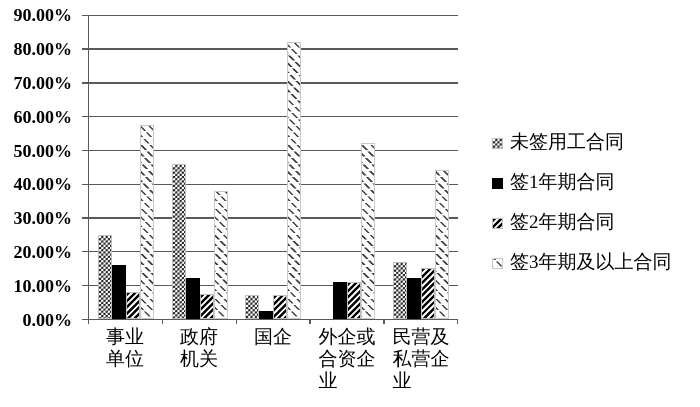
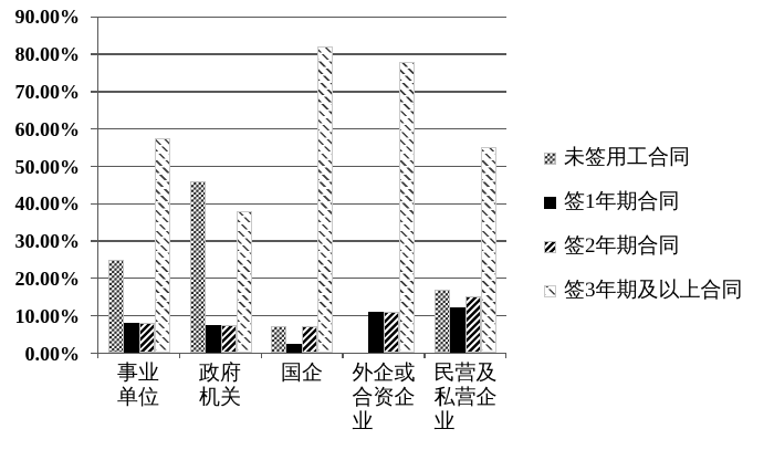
签1年期合同/事业 单位: 16% -> 8%
签1年期合同/政府 机关: 12% -> 8%
签3年期及以上合同/外企或 合资企 业: 52% -> 78%
签3年期及以上合同/民营及 私营企 业: 44% -> 55%
